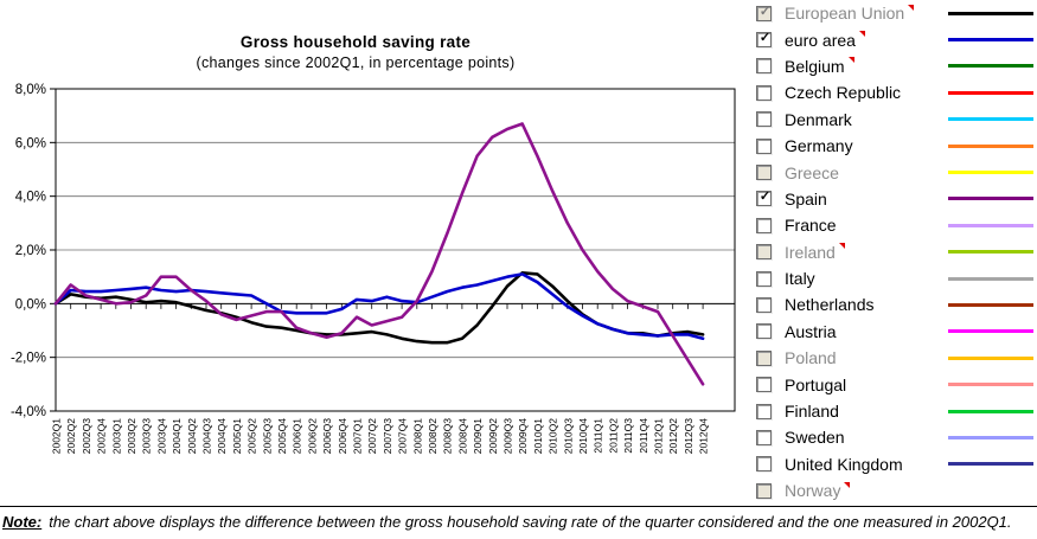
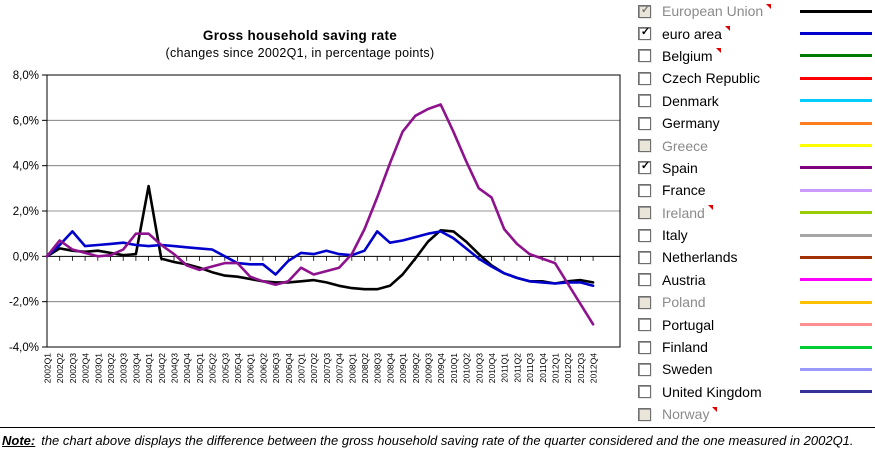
euro area/2002Q3: 0,5% -> 1,1%
European Union/2004Q1: 0,1% -> 3,1%
euro area/2006Q3: -0,3% -> -0,8%
euro area/2008Q3: 0,5% -> 1,1%
Spain/2010Q4: 2,0% -> 2,6%
